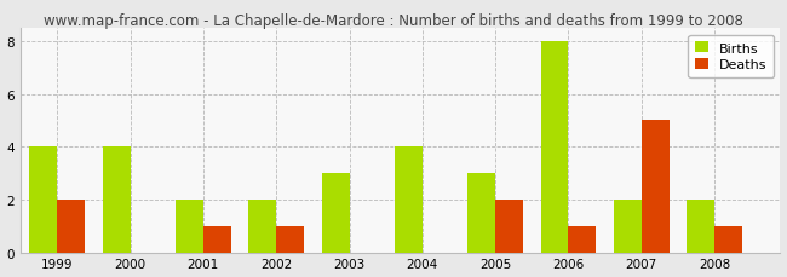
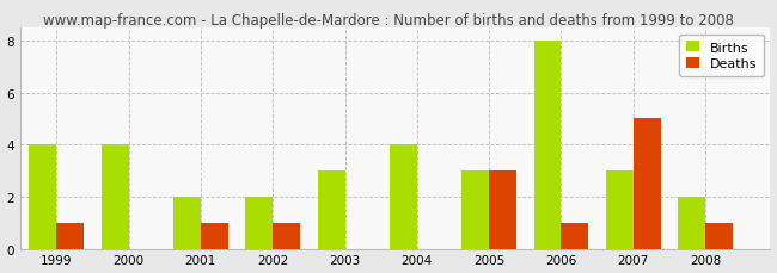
Deaths/1999: 2 -> 1
Deaths/2005: 2 -> 3
Births/2007: 2 -> 3
